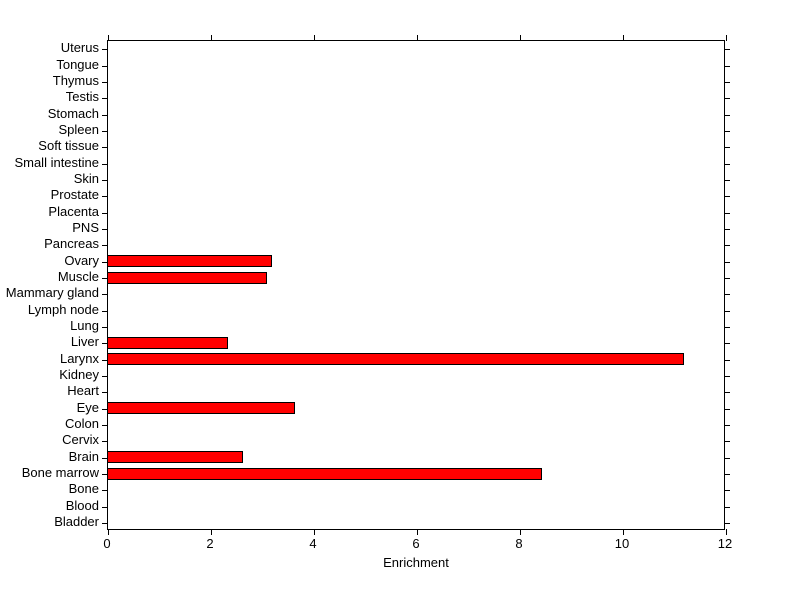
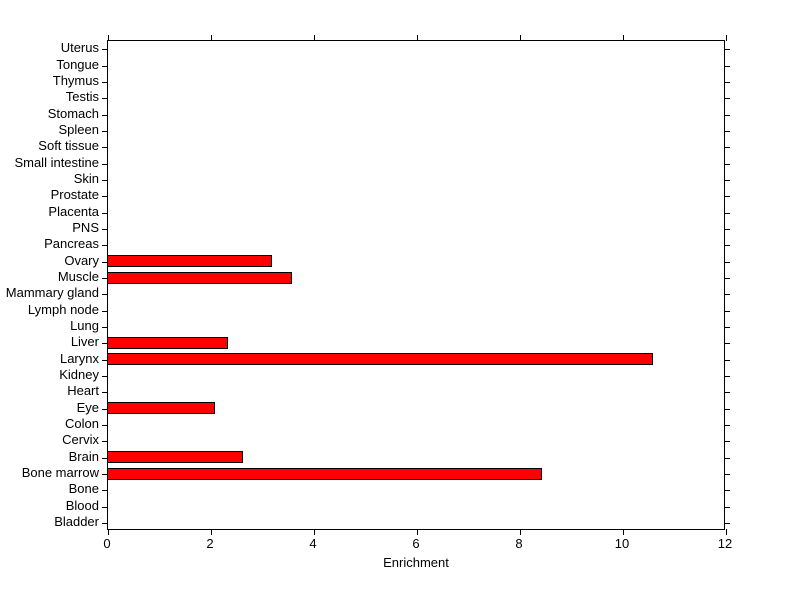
Muscle: 3.1 -> 3.6
Larynx: 11.2 -> 10.6
Eye: 3.6 -> 2.1
